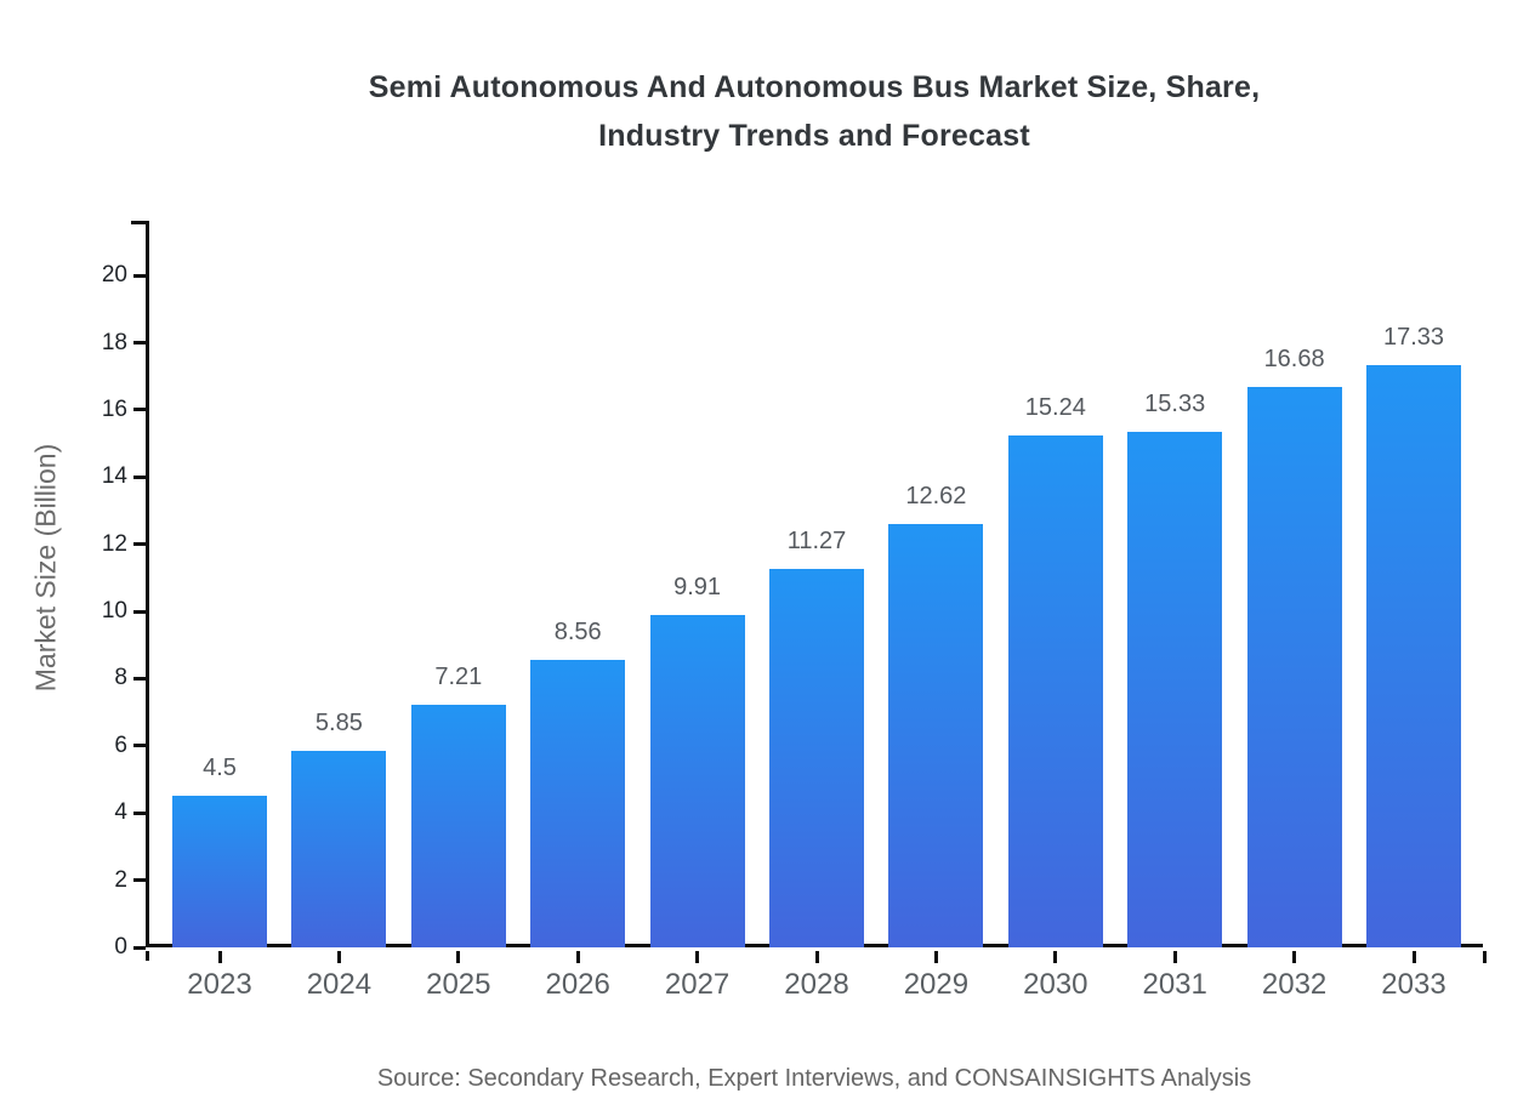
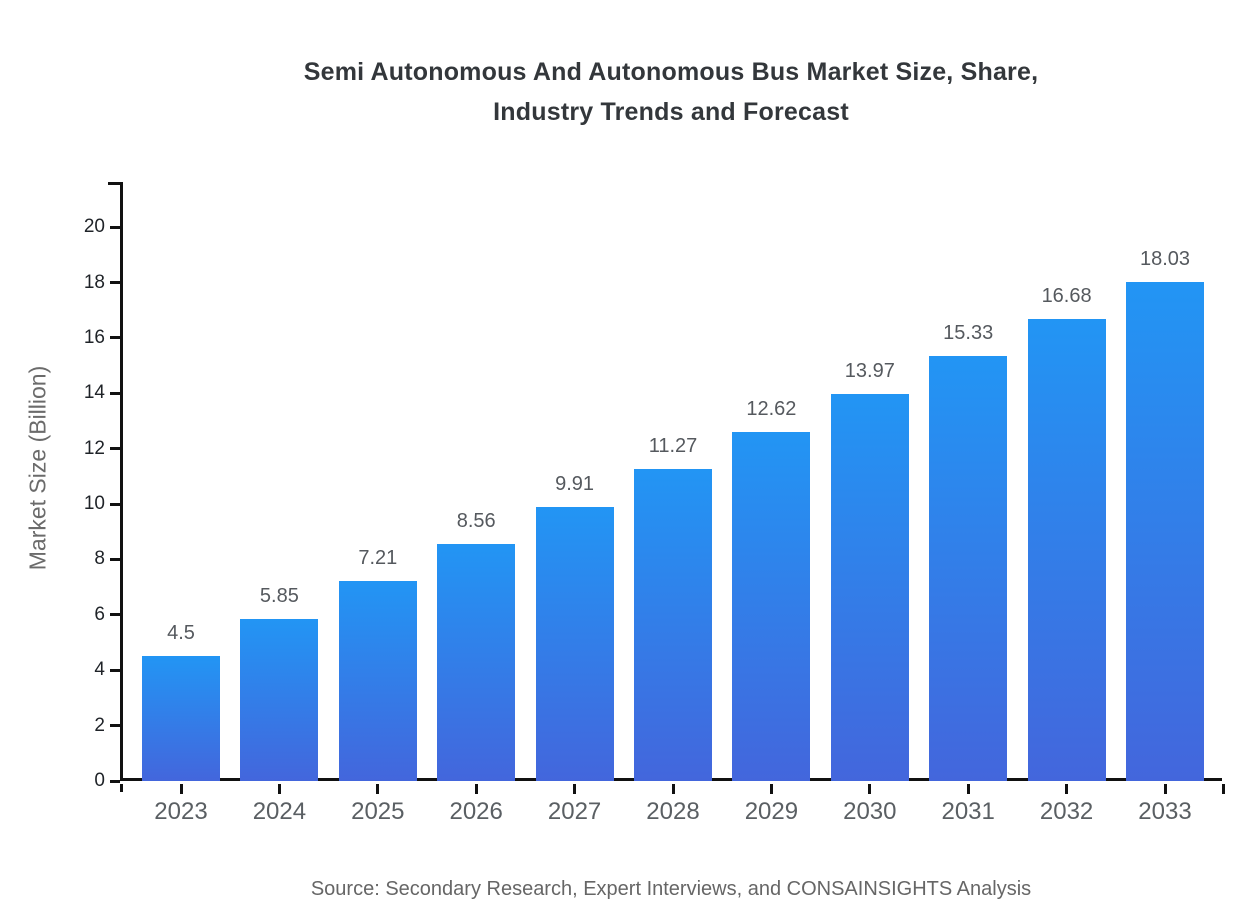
2030: 15.24 -> 13.97
2033: 17.33 -> 18.03
